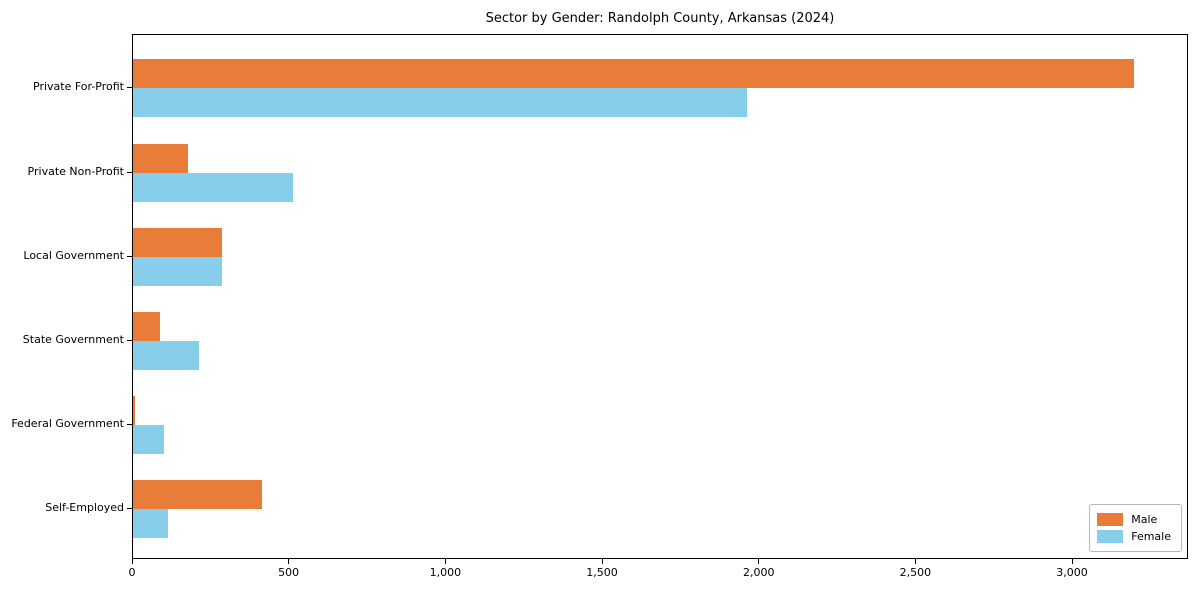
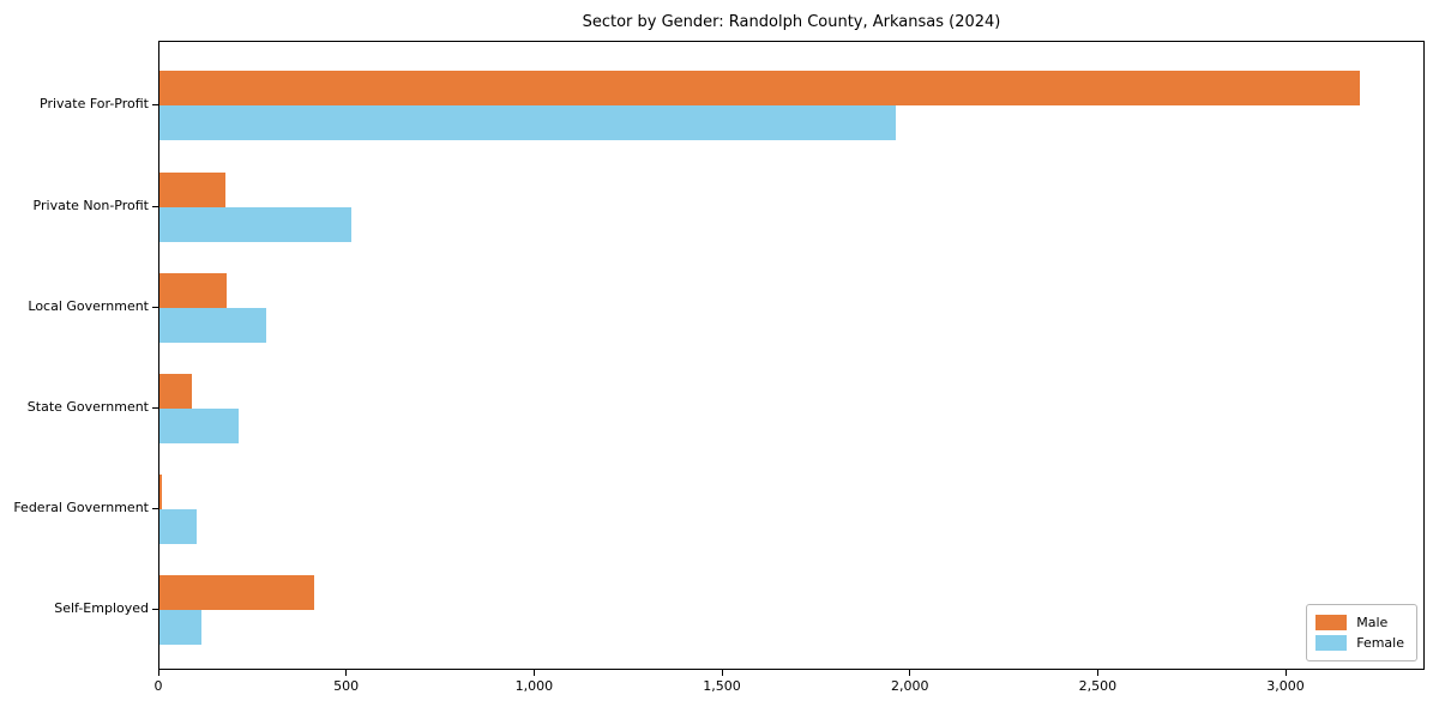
Male/Local Government: 280 -> 180
